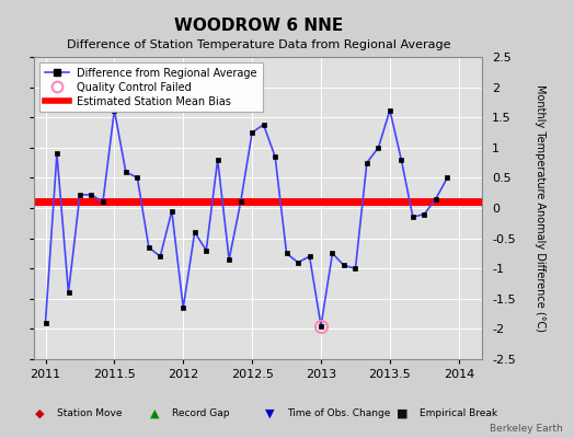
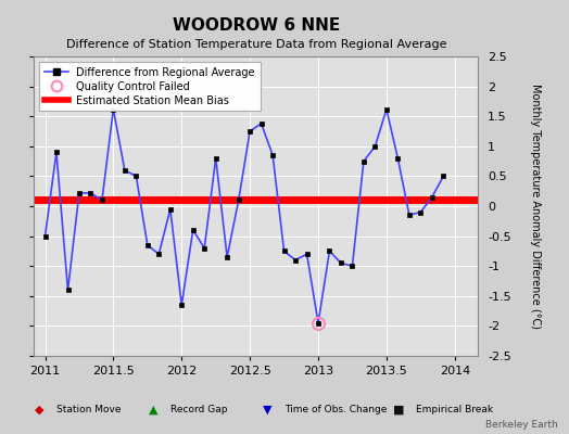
2011: -1.90 -> -0.50
